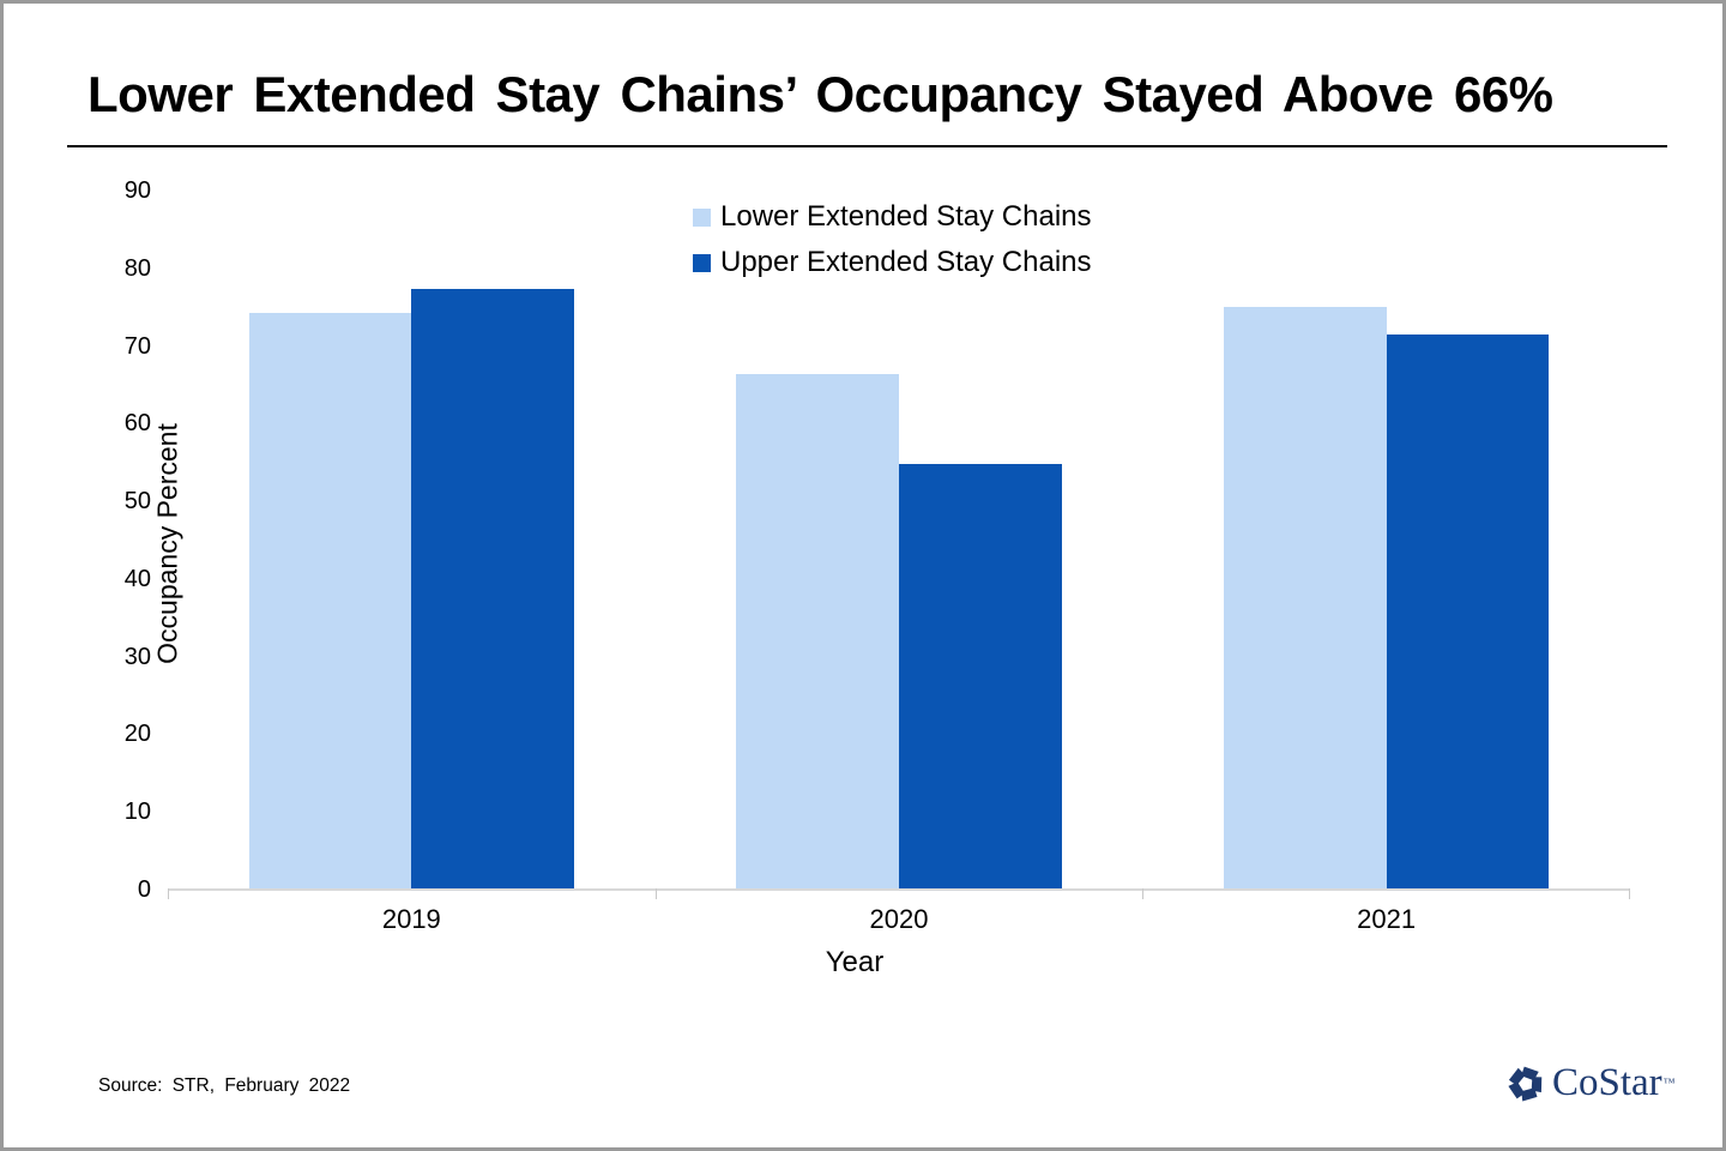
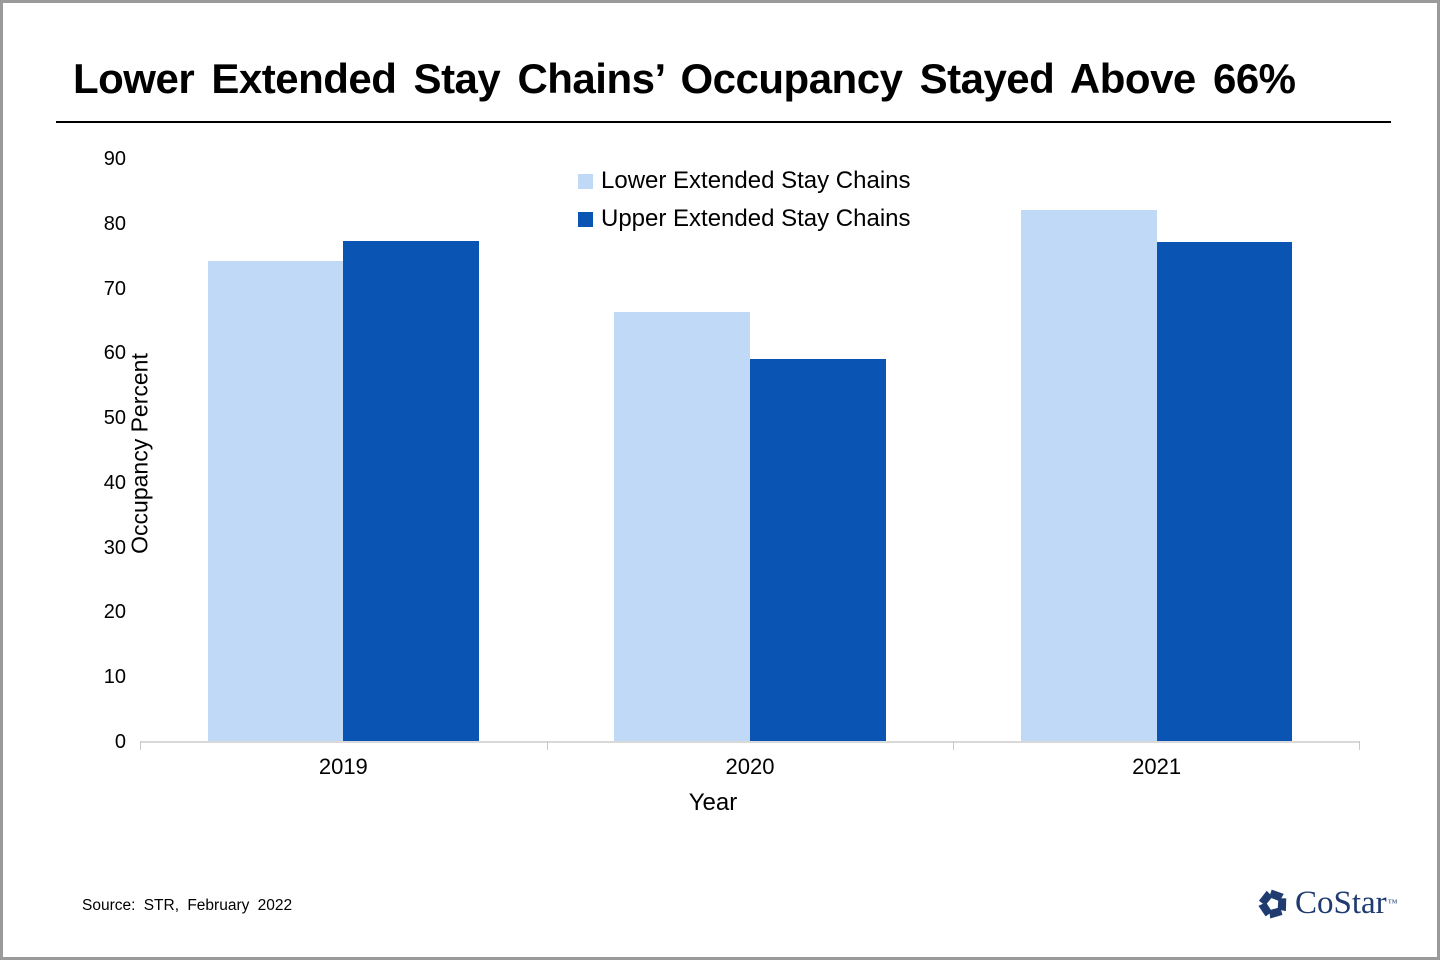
Upper Extended Stay Chains/2020: 55 -> 59
Lower Extended Stay Chains/2021: 75 -> 82
Upper Extended Stay Chains/2021: 71 -> 77
